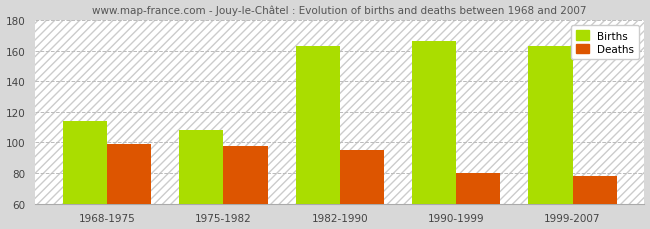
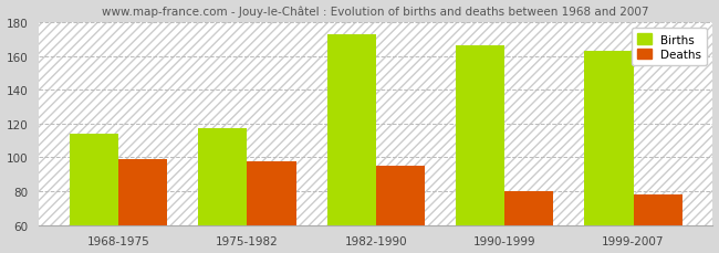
Births/1975-1982: 108 -> 117
Births/1982-1990: 163 -> 173
